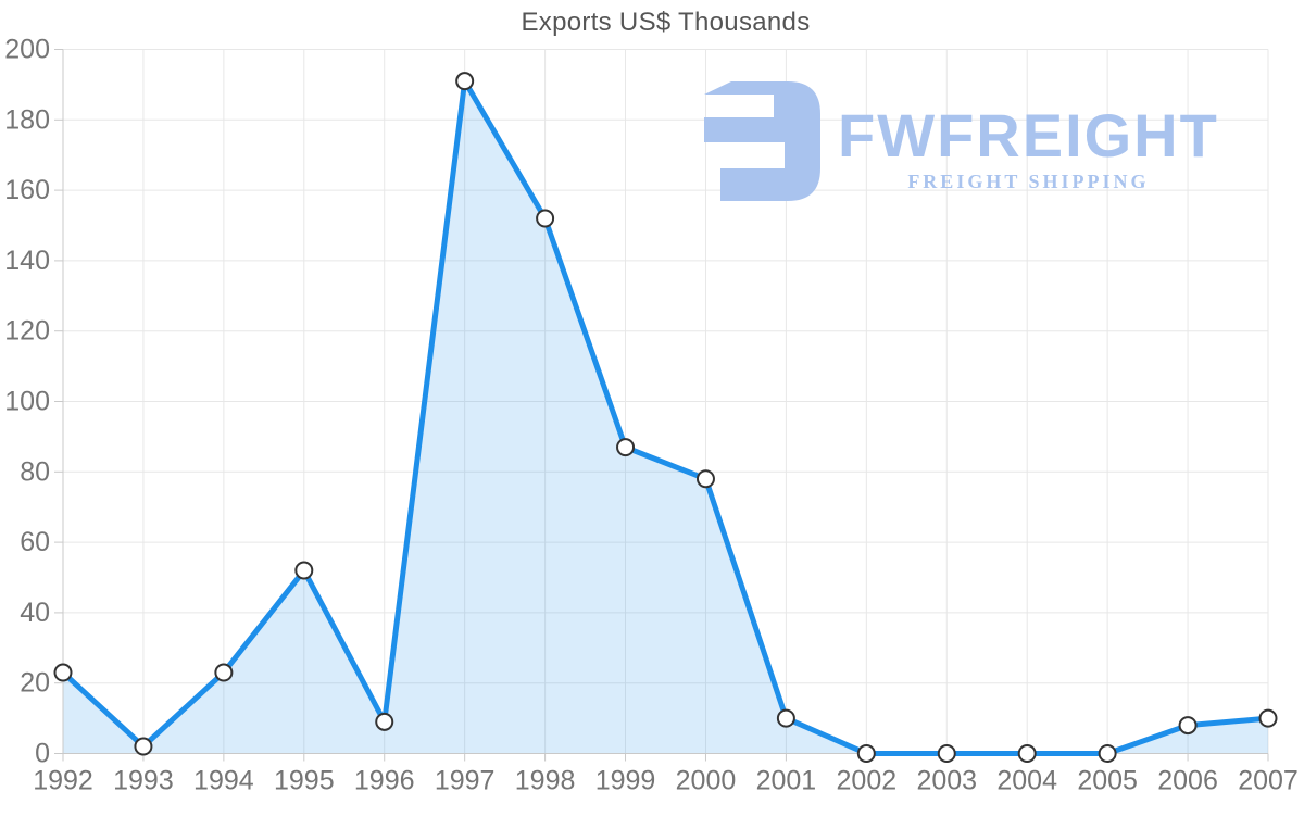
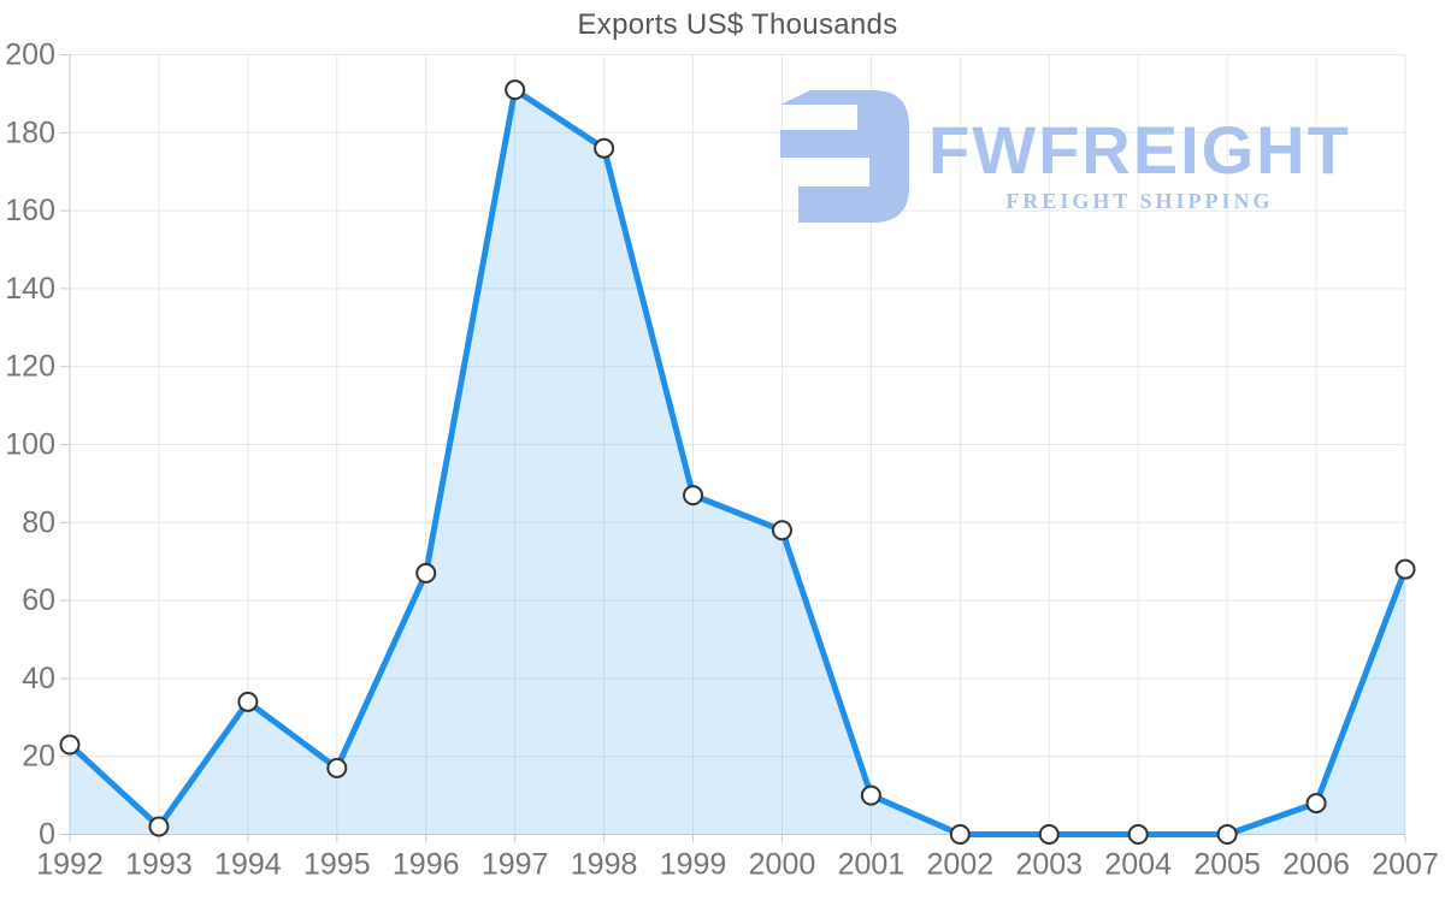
1994: 23 -> 34
1995: 52 -> 17
1996: 9 -> 67
1998: 152 -> 176
2007: 10 -> 68
